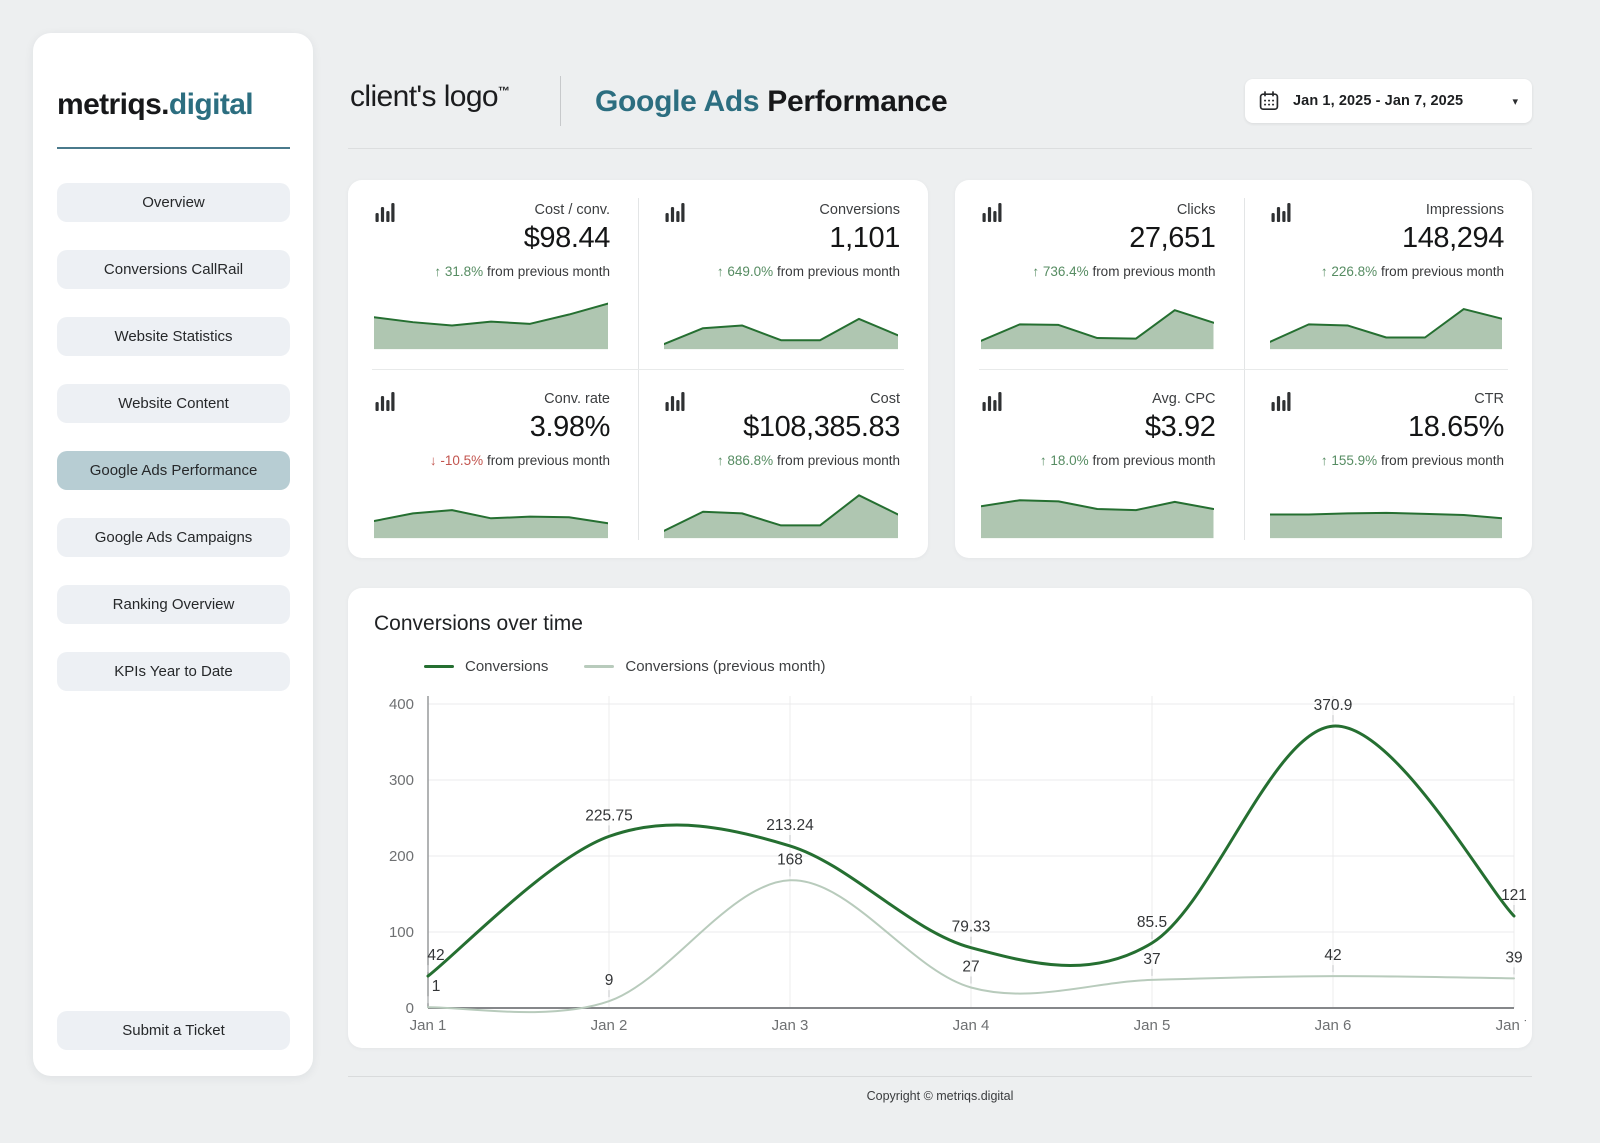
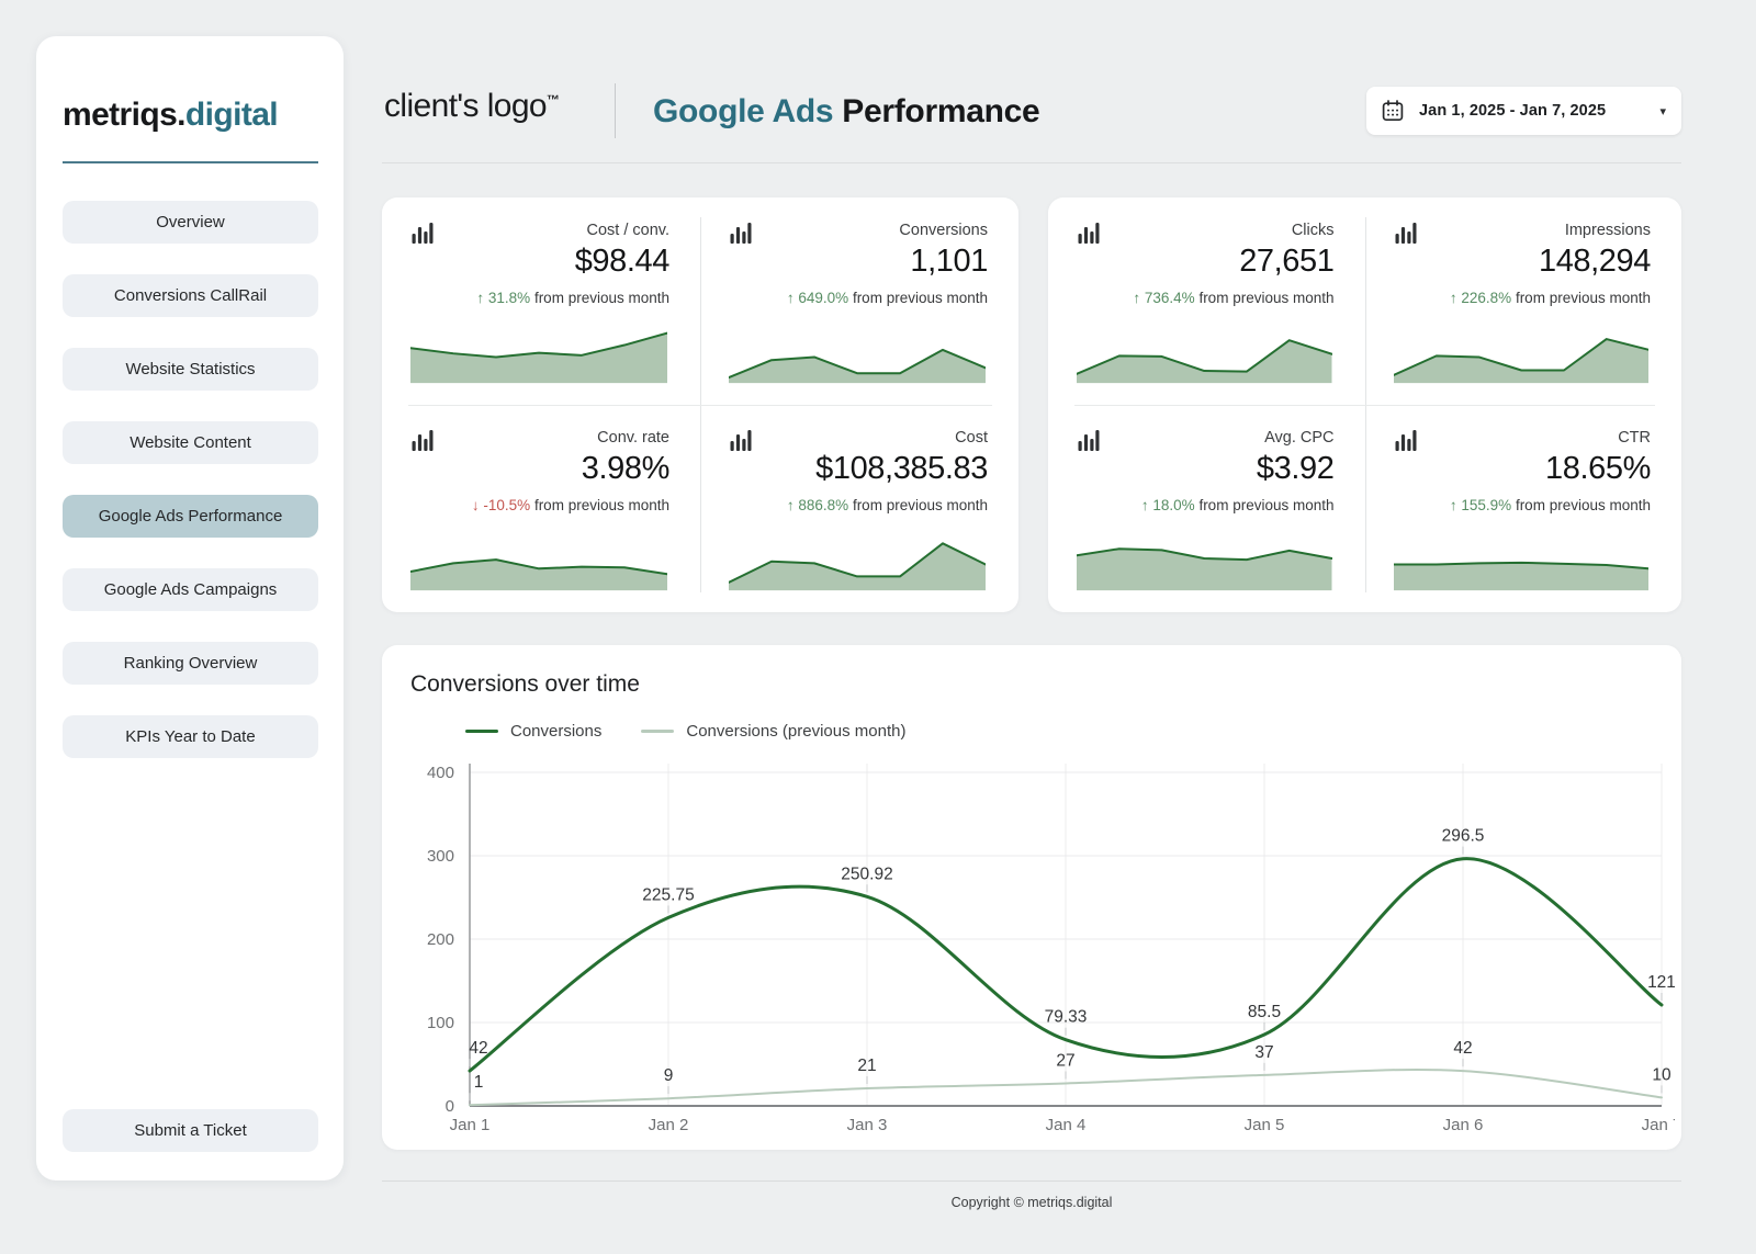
Conversions/Jan 3: 213.24 -> 250.92
Conversions (previous month)/Jan 3: 168 -> 21
Conversions/Jan 6: 370.9 -> 296.5
Conversions (previous month)/Jan 7: 39 -> 10
